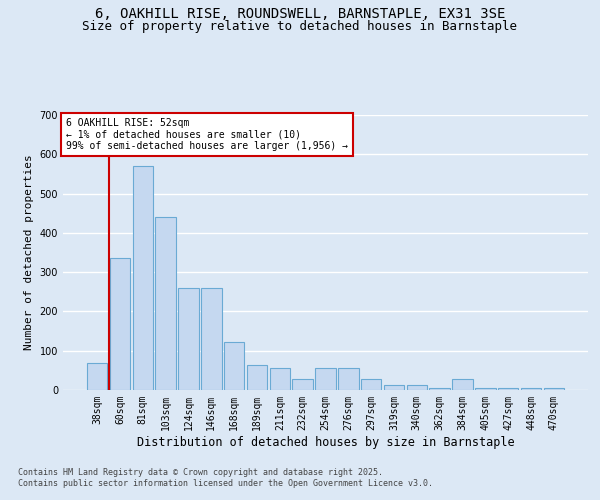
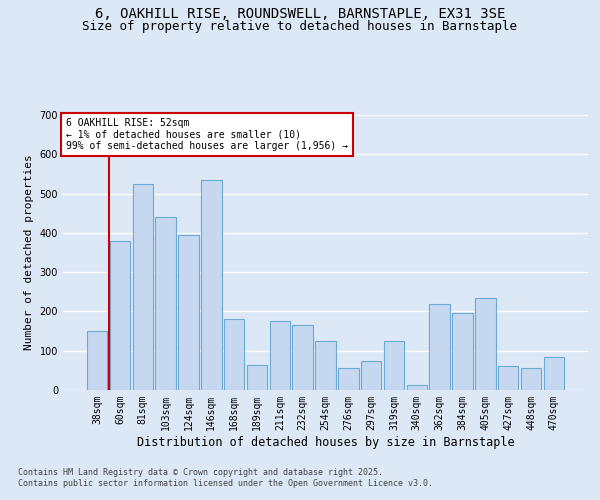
38sqm: 70 -> 150
60sqm: 335 -> 380
81sqm: 570 -> 525
124sqm: 260 -> 395
146sqm: 260 -> 535
168sqm: 122 -> 180
211sqm: 55 -> 175
232sqm: 28 -> 165
254sqm: 55 -> 125
297sqm: 28 -> 75
319sqm: 14 -> 125
362sqm: 5 -> 220
384sqm: 28 -> 195
405sqm: 5 -> 235
427sqm: 5 -> 60
448sqm: 5 -> 55
470sqm: 5 -> 85
